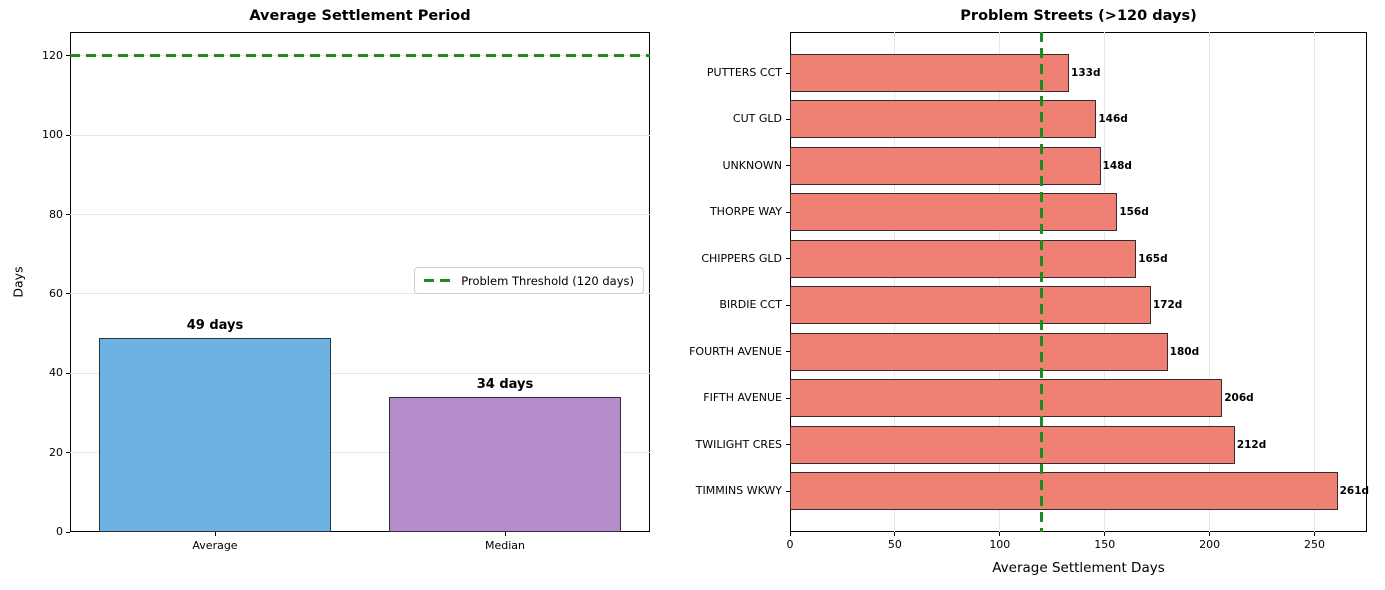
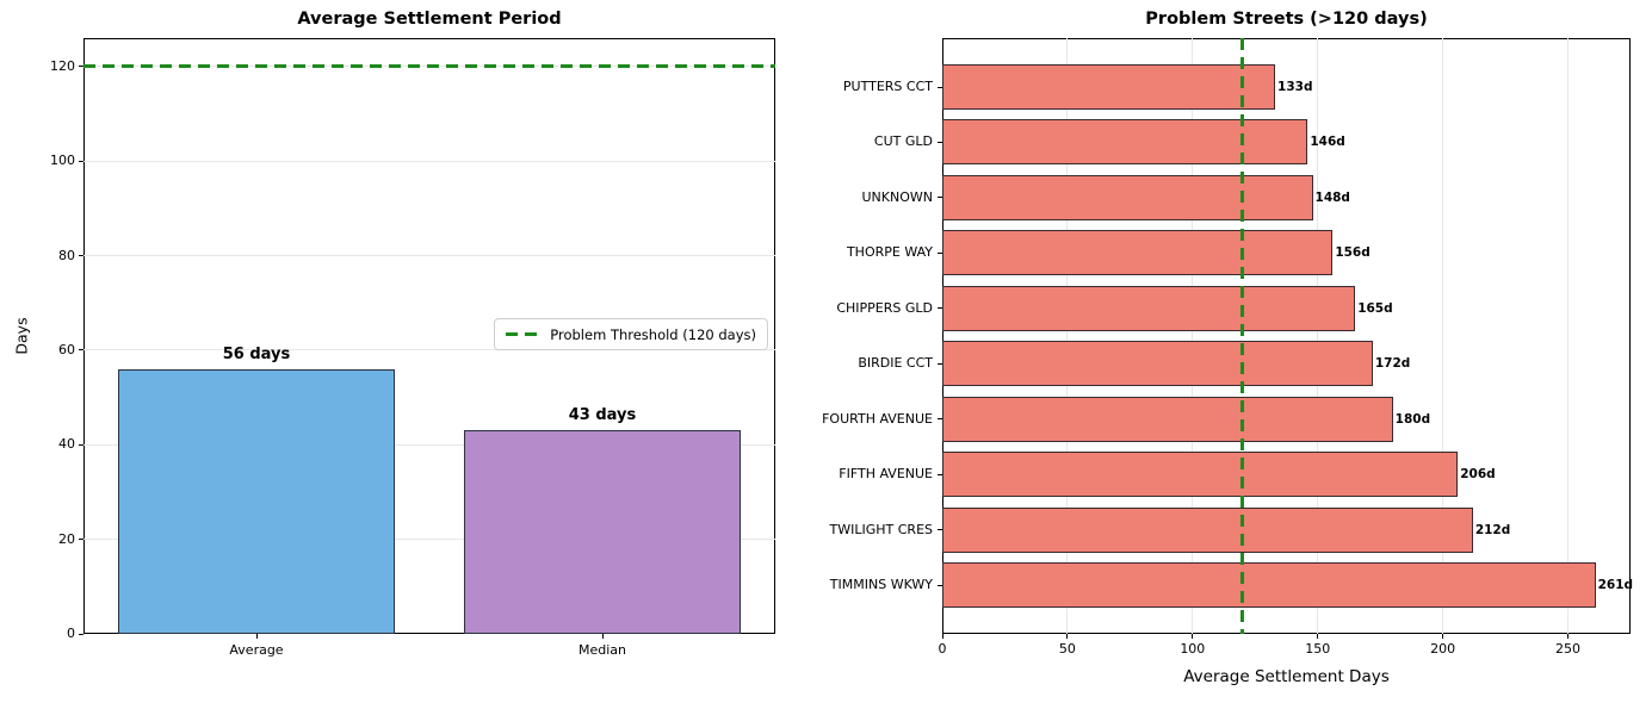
Average Settlement Period/Average: 49 -> 56
Average Settlement Period/Median: 34 -> 43
